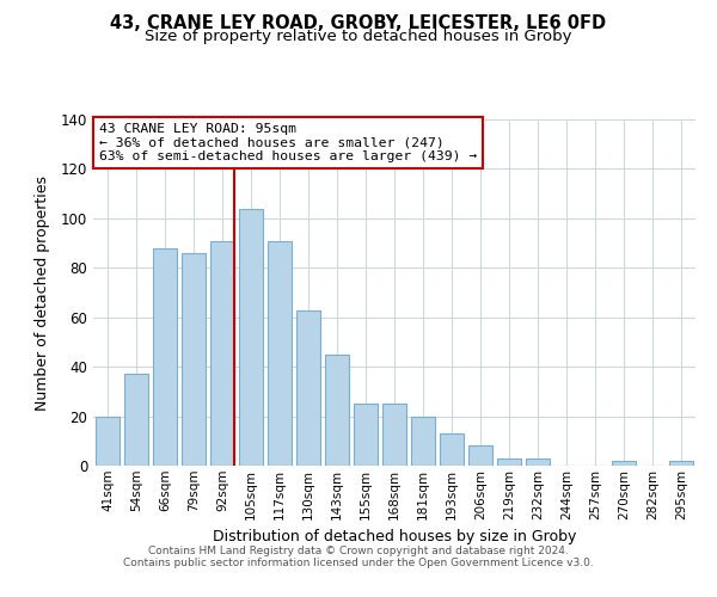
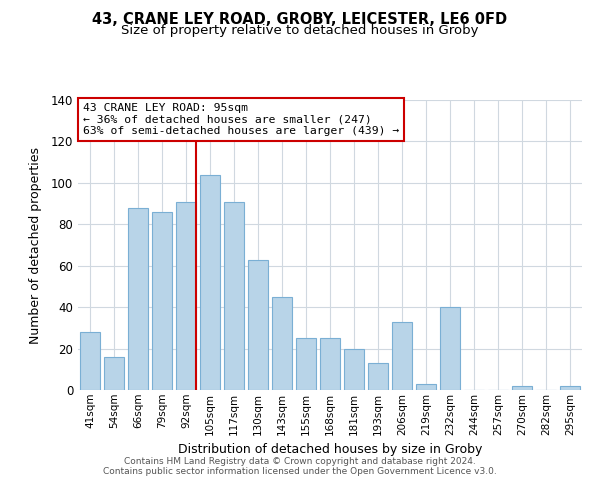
41sqm: 20 -> 28
54sqm: 37 -> 16
206sqm: 8 -> 33
232sqm: 3 -> 40
